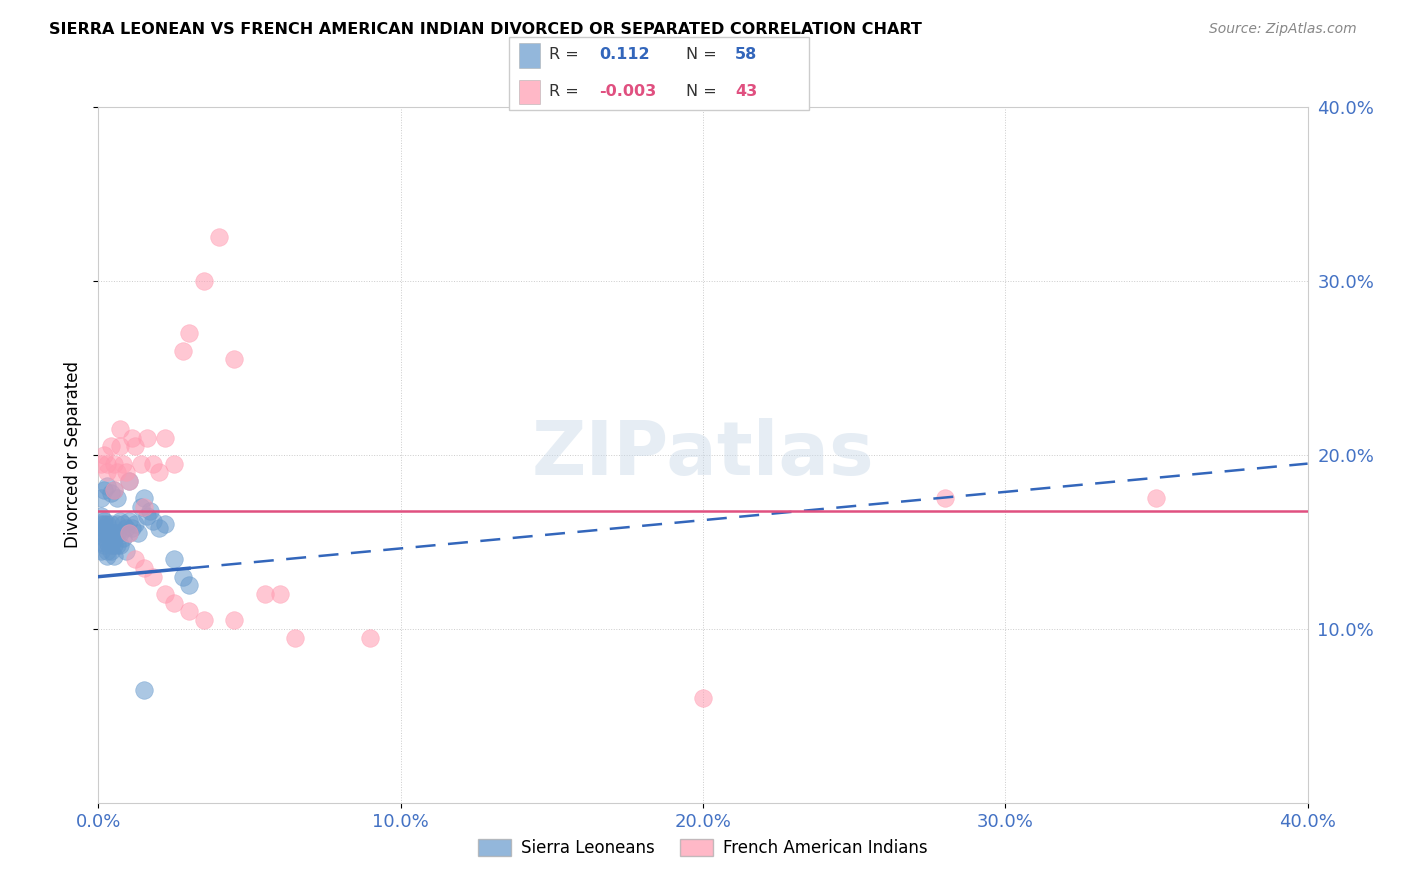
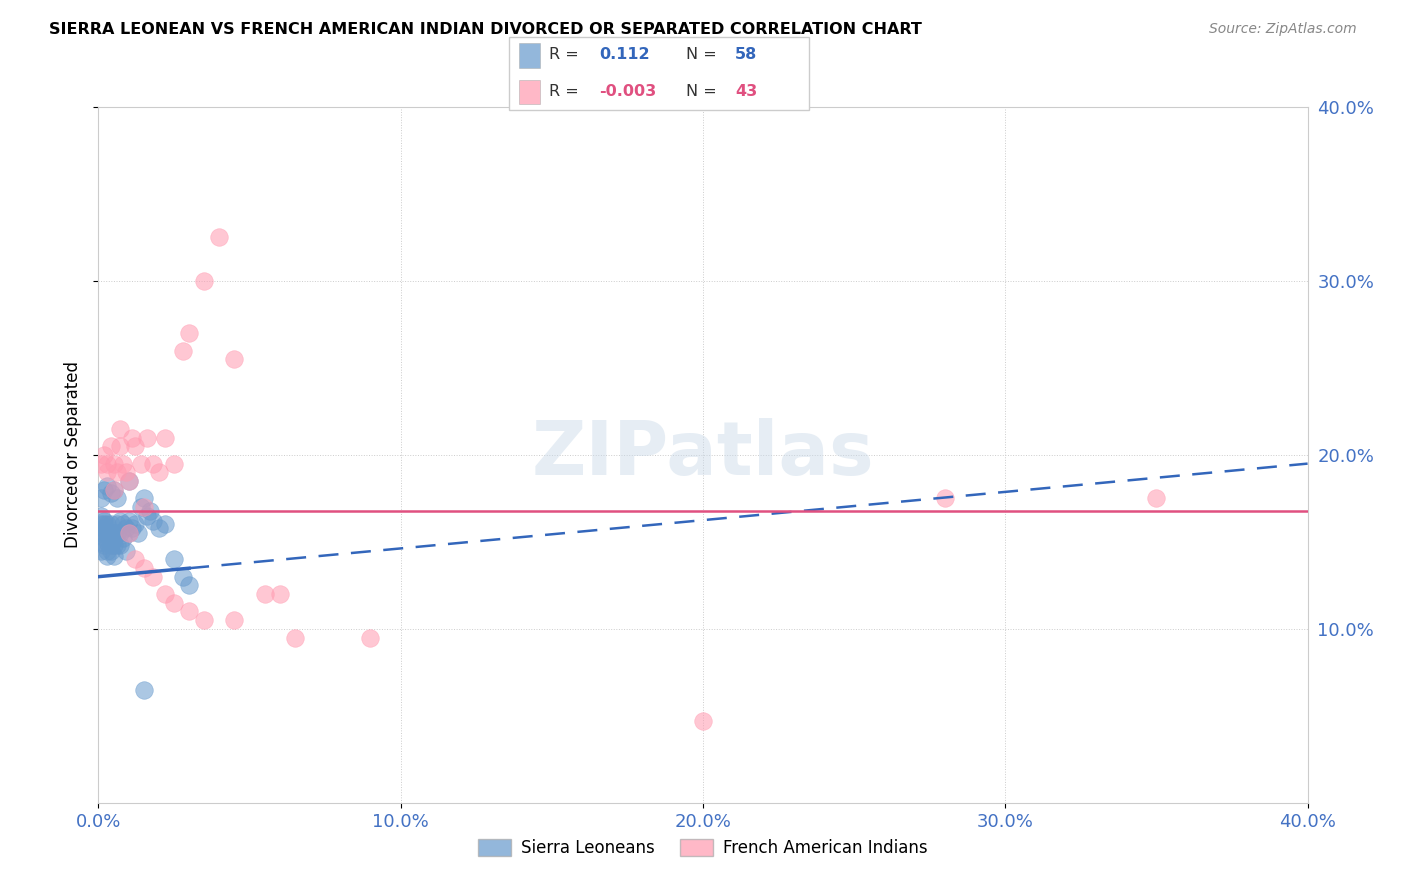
French American Indians/20.0%: 6.0% -> 4.7%
